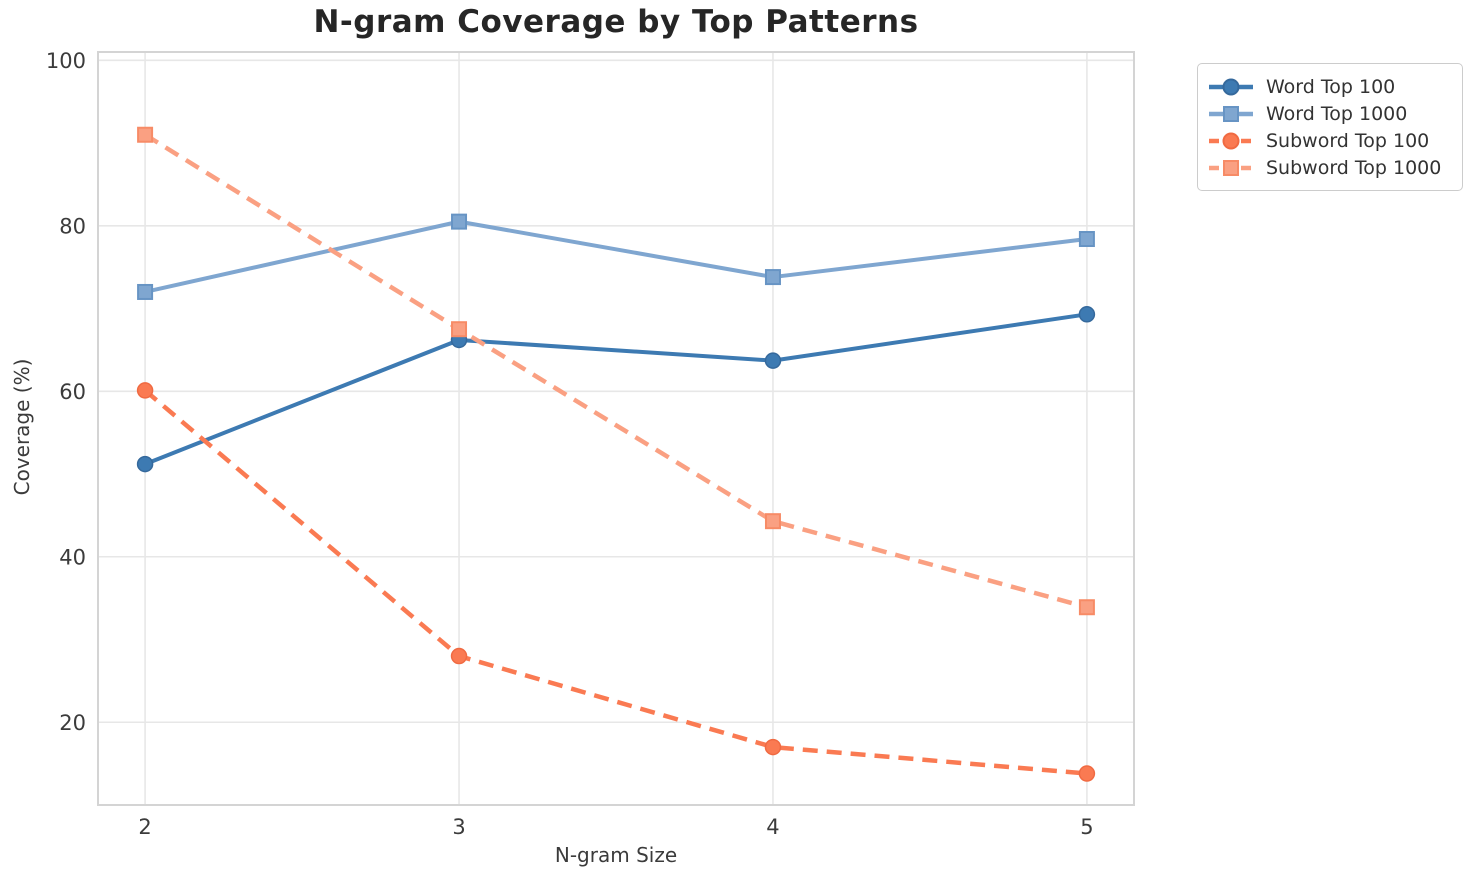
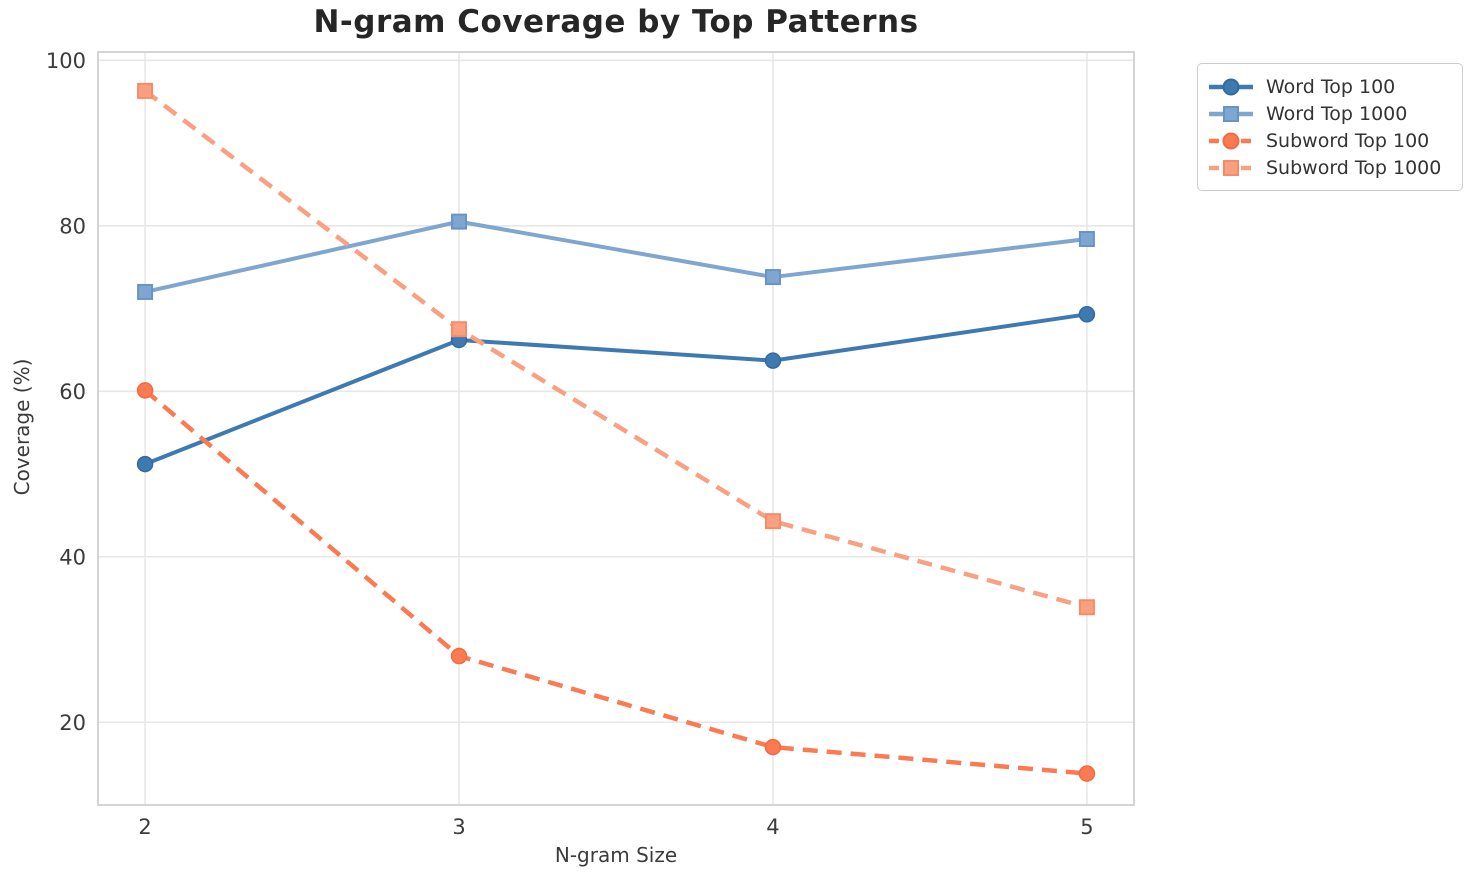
Subword Top 1000/2: 91 -> 96
